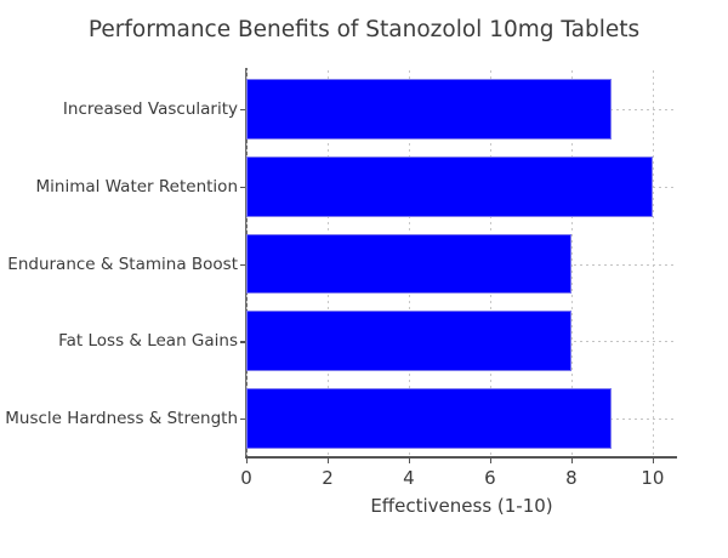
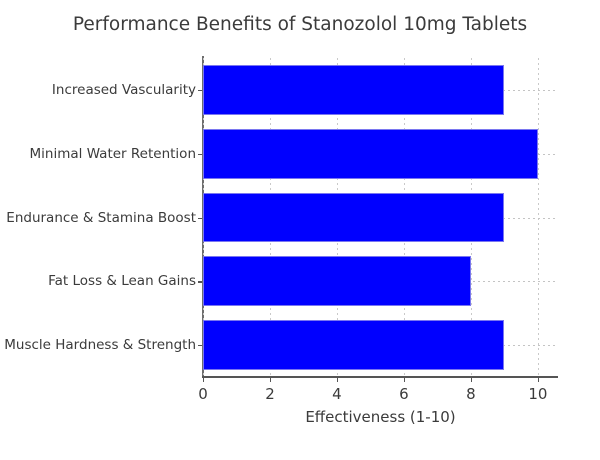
Endurance & Stamina Boost: 8 -> 9
